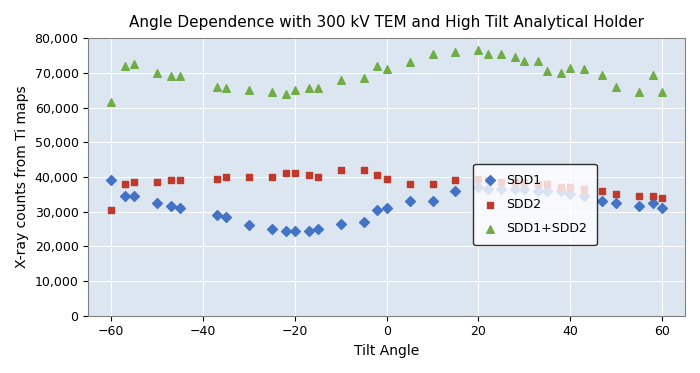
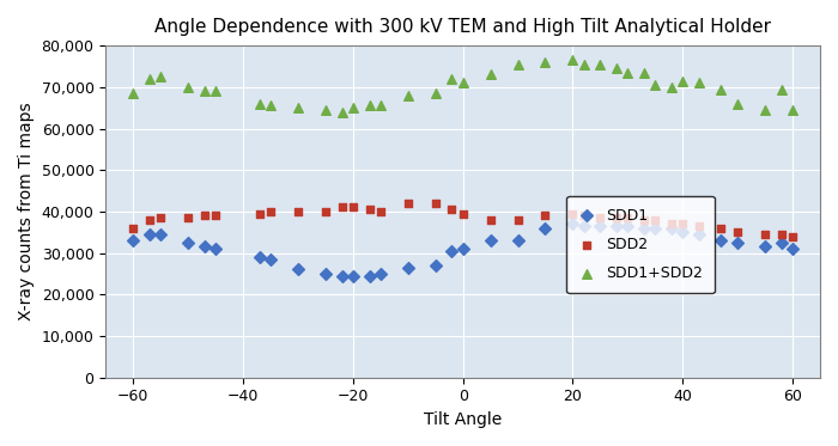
SDD1/−60: 39,000 -> 33,000
SDD2/−60: 30,500 -> 36,000
SDD1+SDD2/−60: 61,500 -> 68,500
